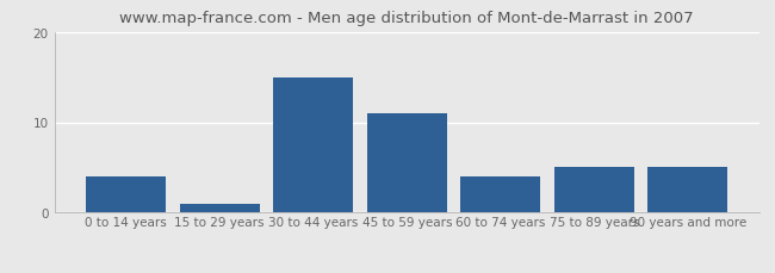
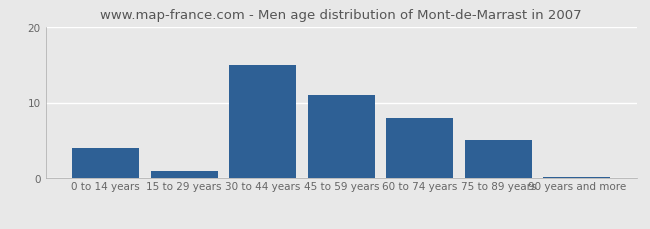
60 to 74 years: 4.0 -> 8.0
90 years and more: 5.0 -> 0.2
